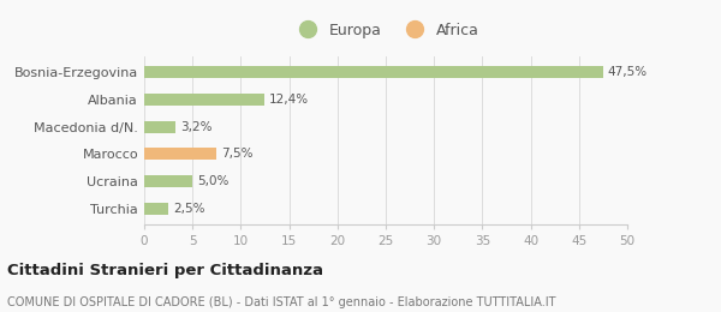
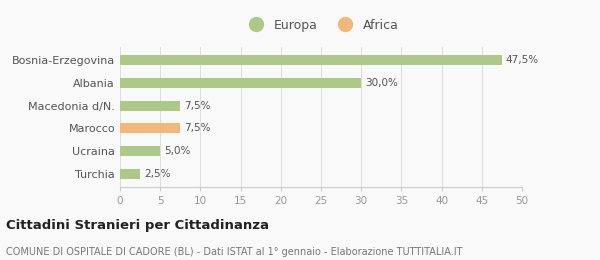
Albania: 12,4% -> 30,0%
Macedonia d/N.: 3,2% -> 7,5%
